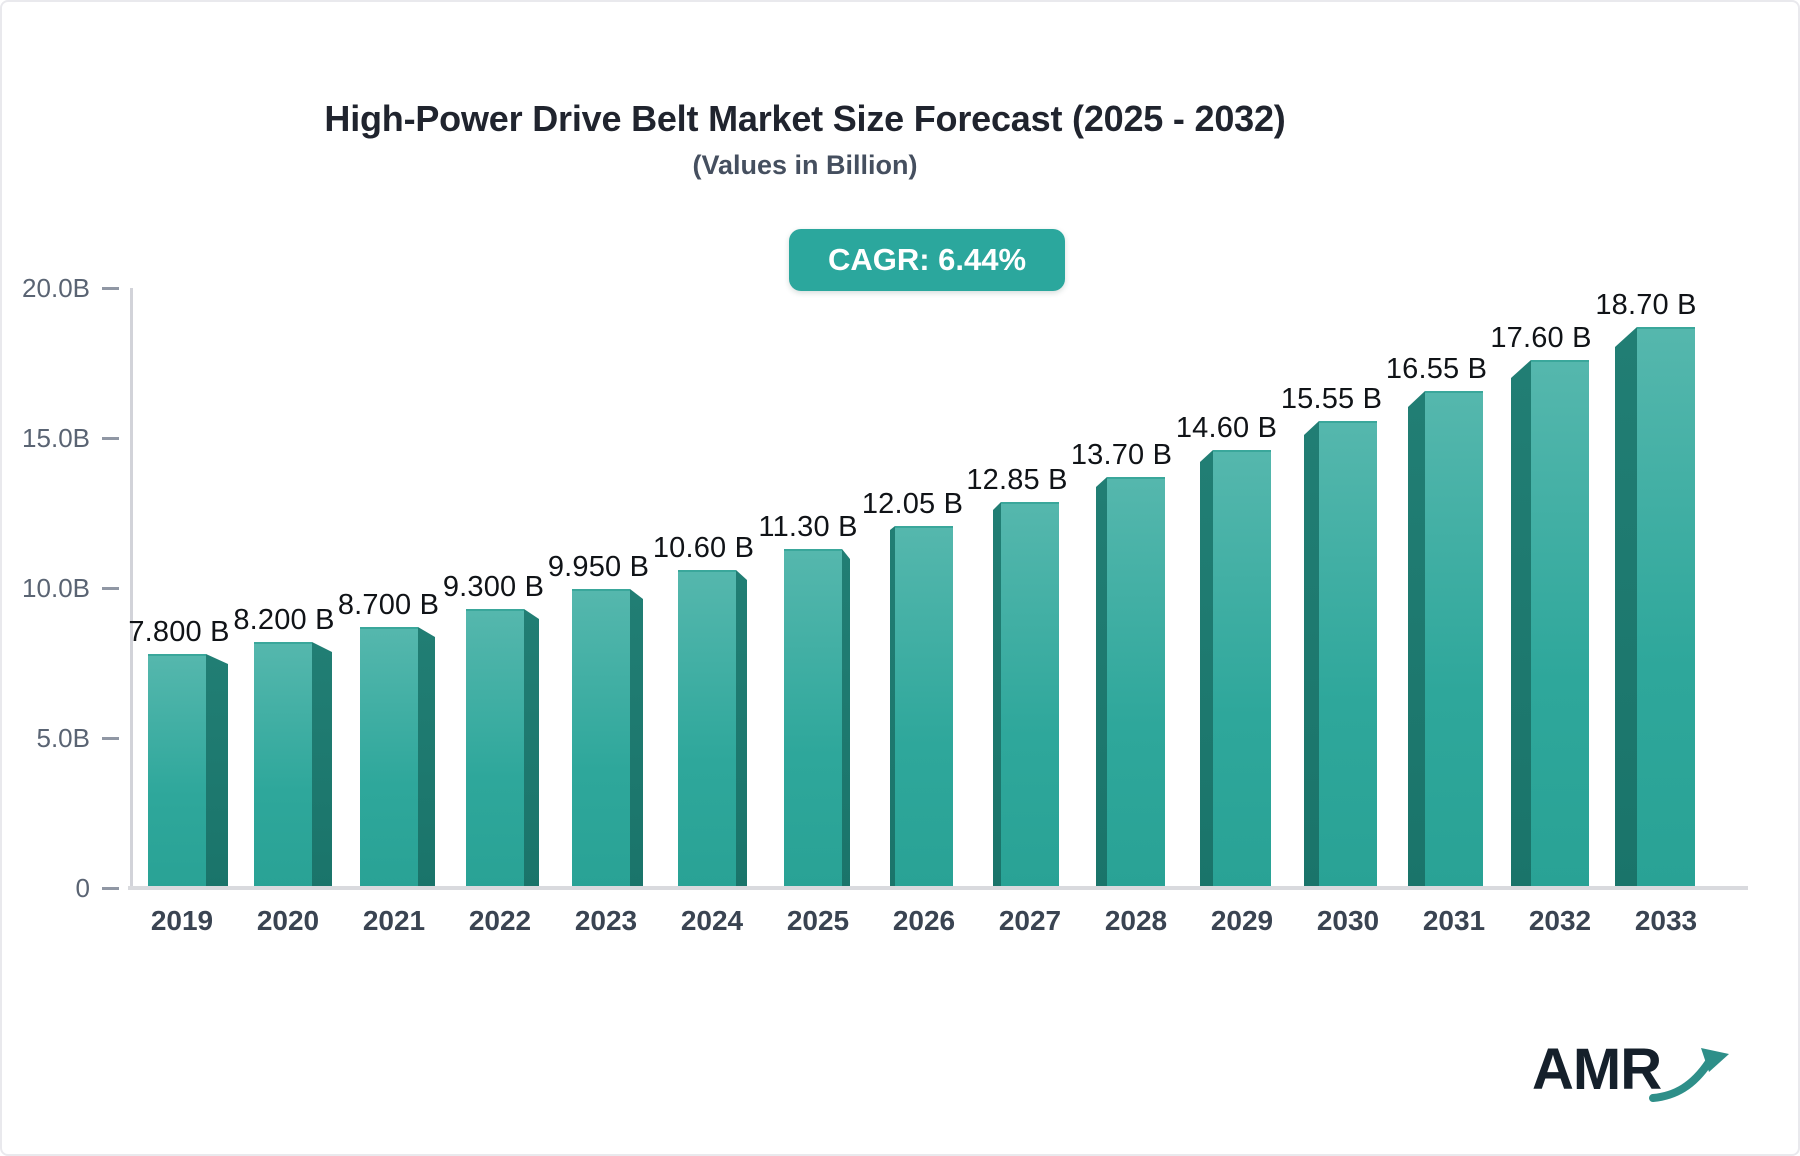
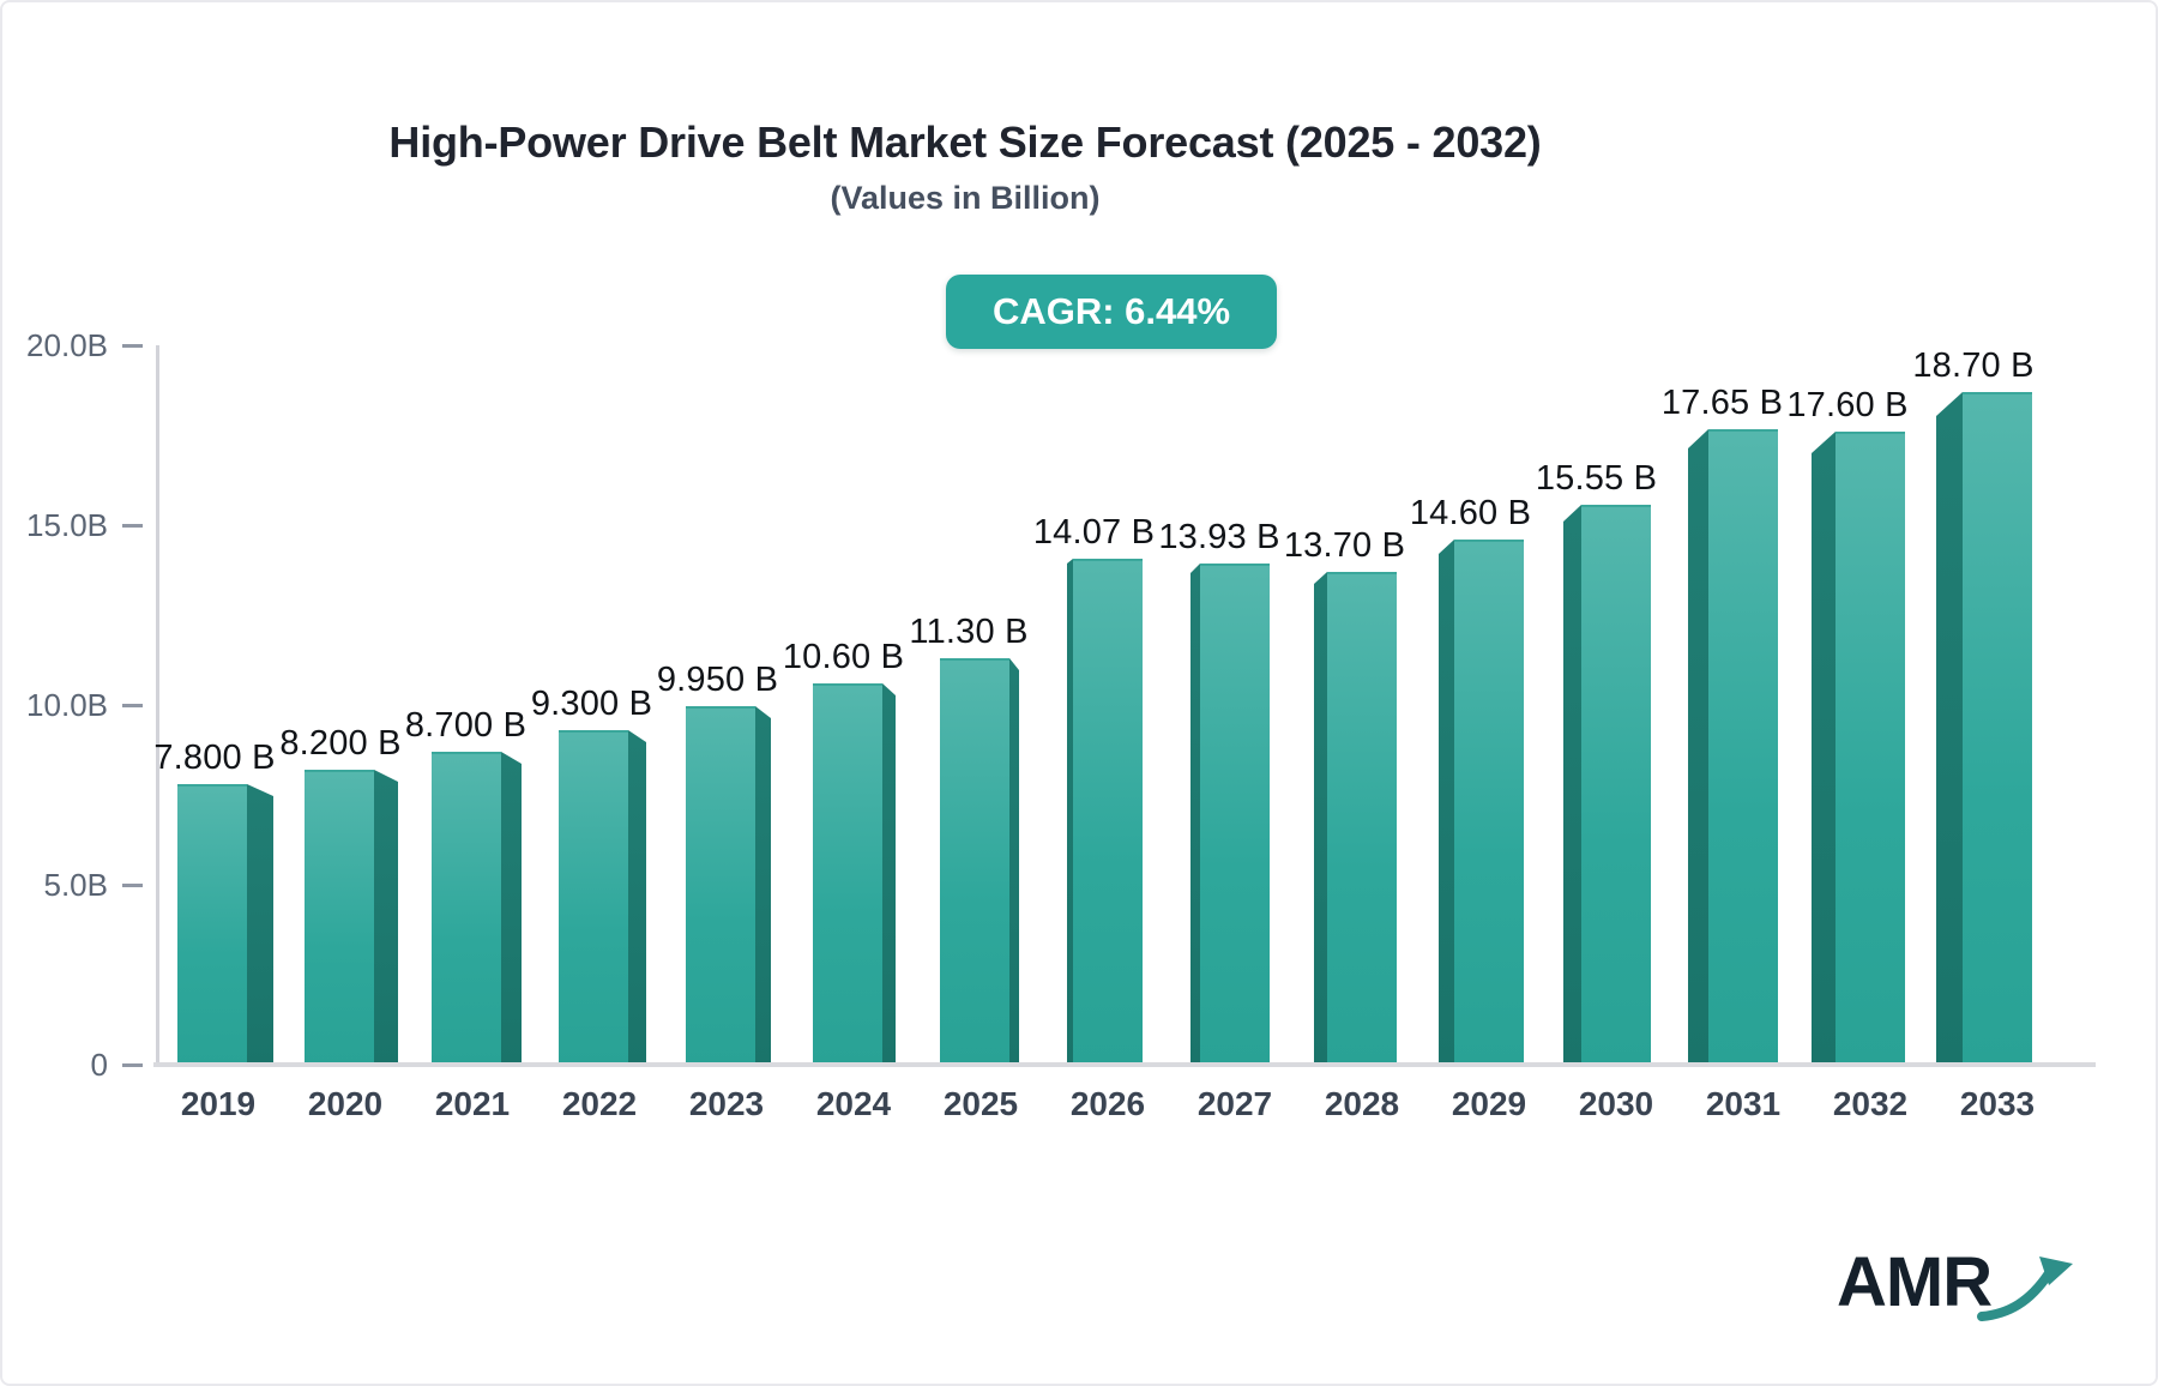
2026: 12.05 -> 14.07
2027: 12.85 -> 13.93
2031: 16.55 -> 17.65
